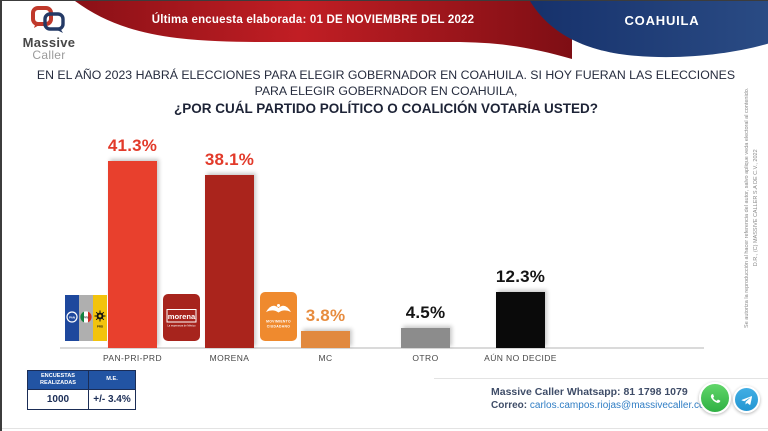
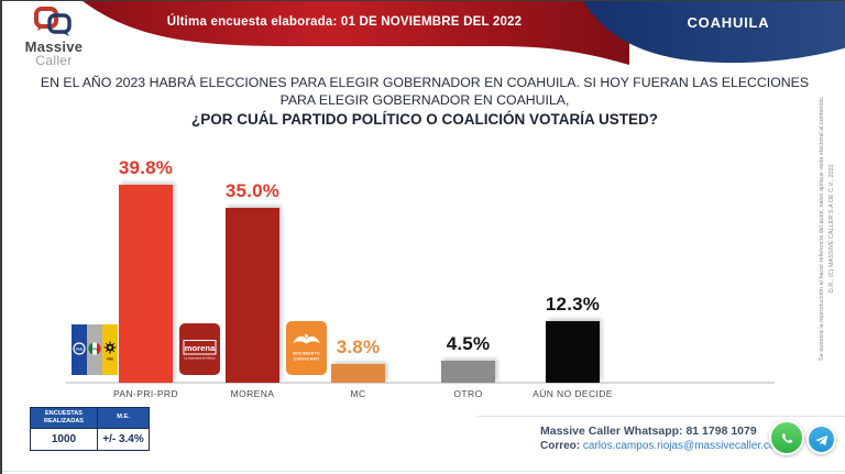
PAN-PRI-PRD: 41.3% -> 39.8%
MORENA: 38.1% -> 35.0%
